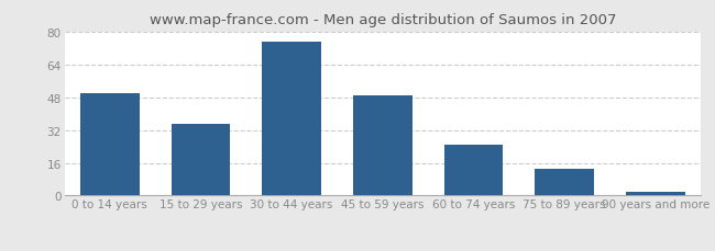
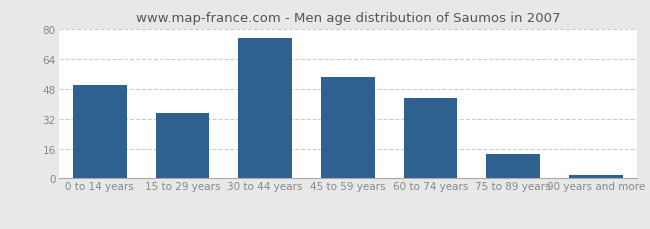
45 to 59 years: 49 -> 54
60 to 74 years: 25 -> 43
